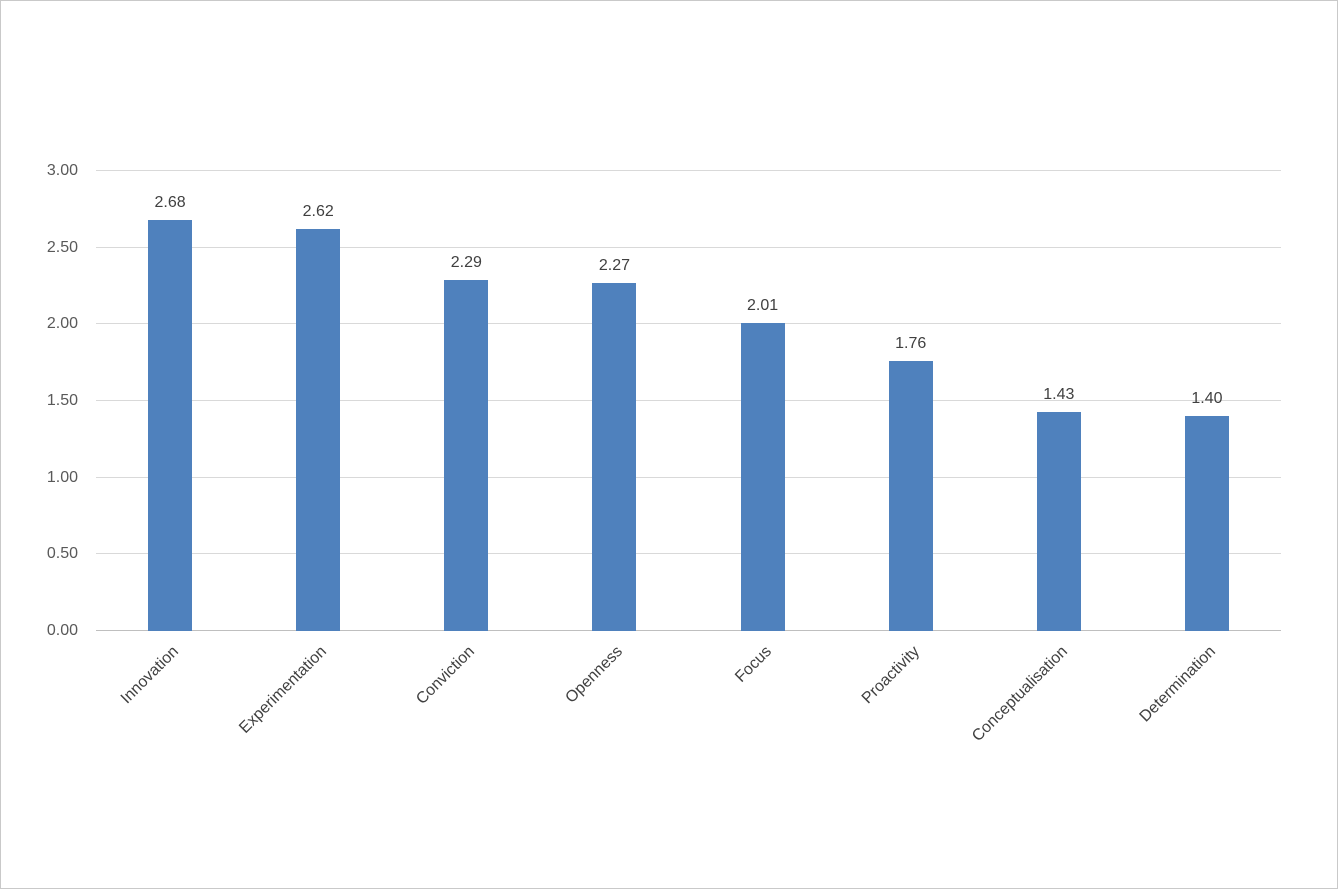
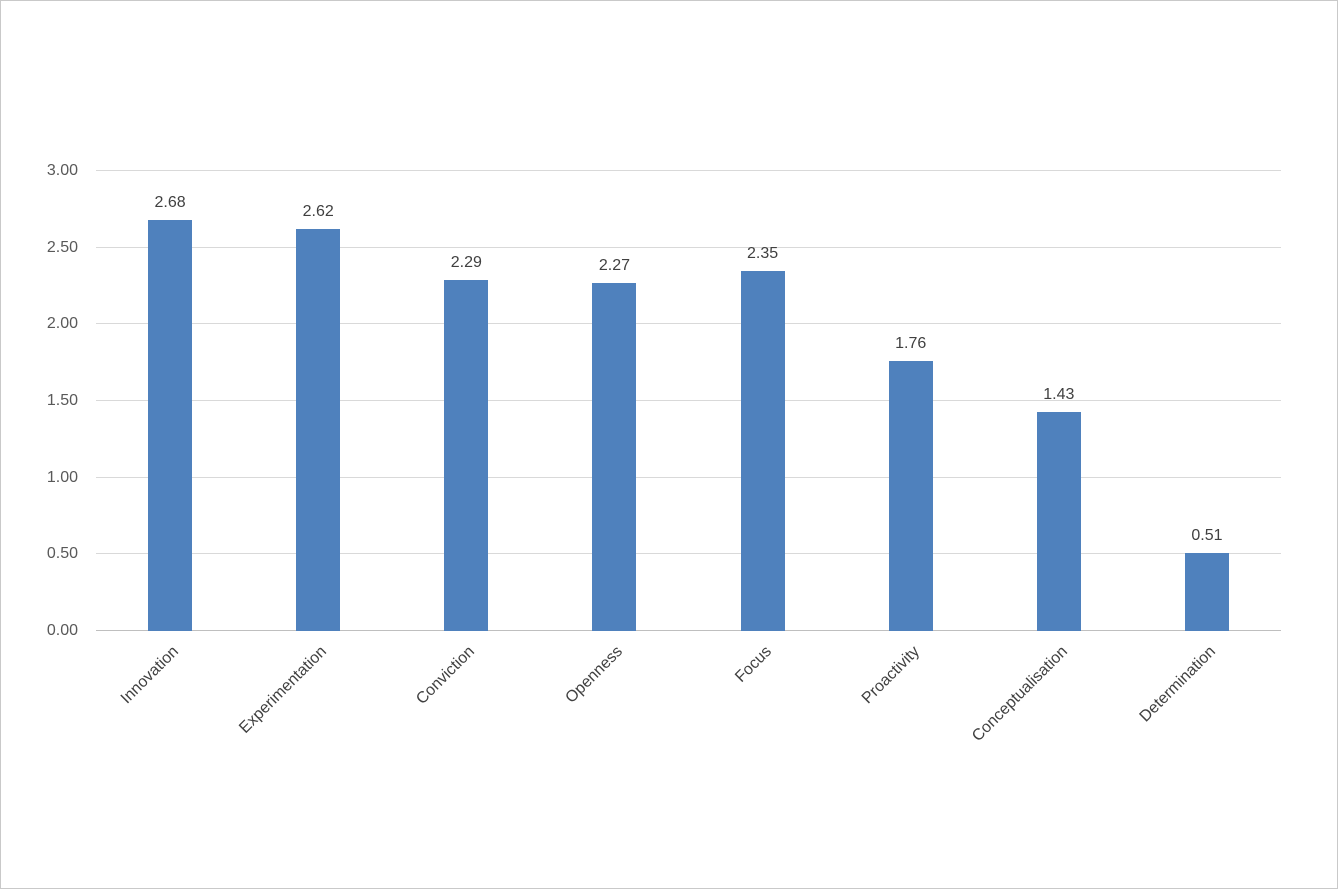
Focus: 2.01 -> 2.35
Determination: 1.40 -> 0.51
